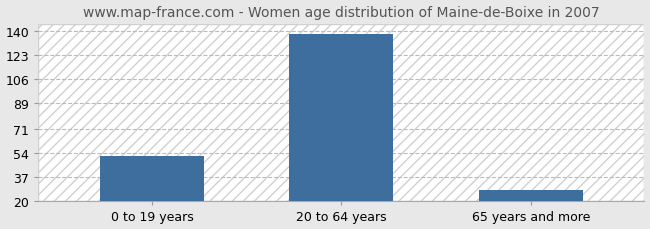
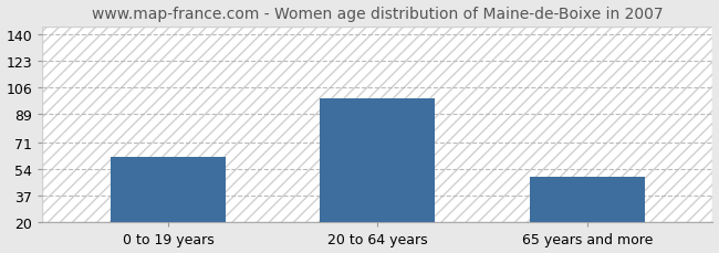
0 to 19 years: 52 -> 62
20 to 64 years: 138 -> 99
65 years and more: 28 -> 49
